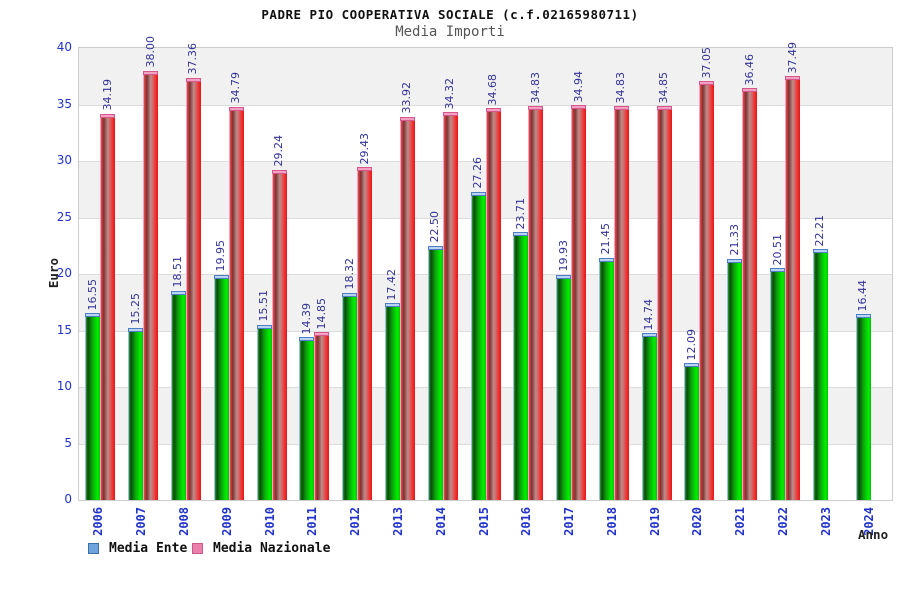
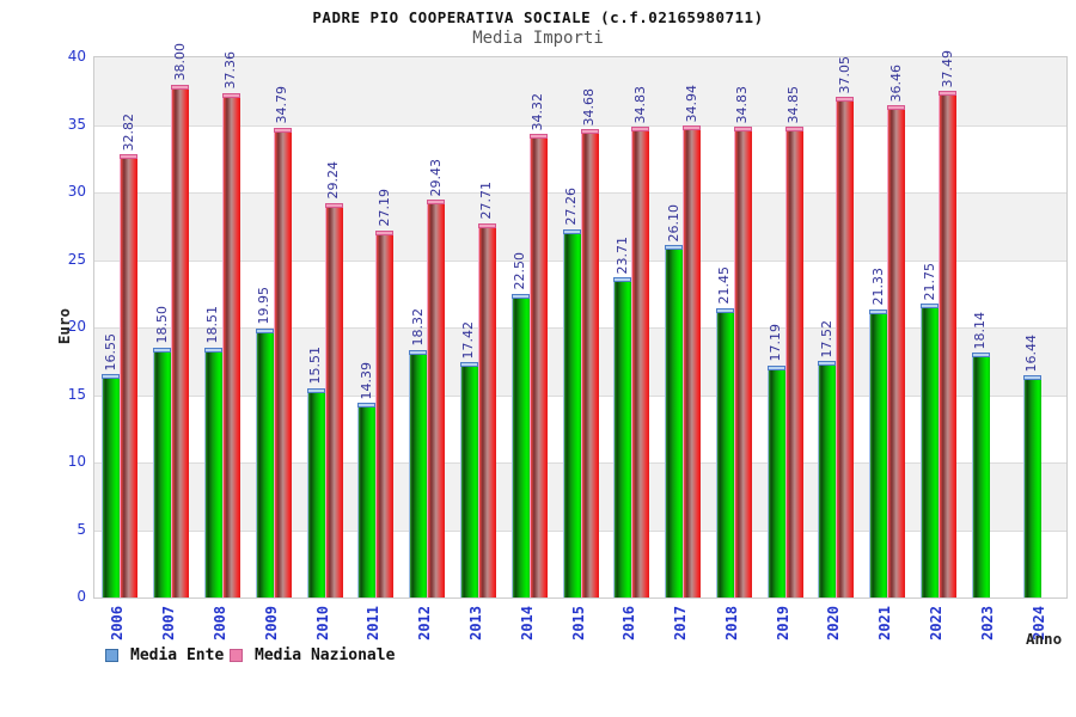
Media Nazionale/2006: 34.19 -> 32.82
Media Ente/2007: 15.25 -> 18.50
Media Nazionale/2011: 14.85 -> 27.19
Media Nazionale/2013: 33.92 -> 27.71
Media Ente/2017: 19.93 -> 26.10
Media Ente/2019: 14.74 -> 17.19
Media Ente/2020: 12.09 -> 17.52
Media Ente/2022: 20.51 -> 21.75
Media Ente/2023: 22.21 -> 18.14
